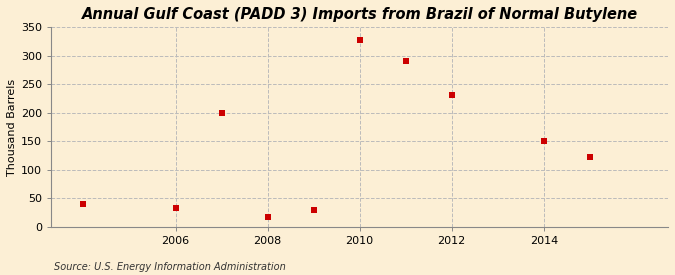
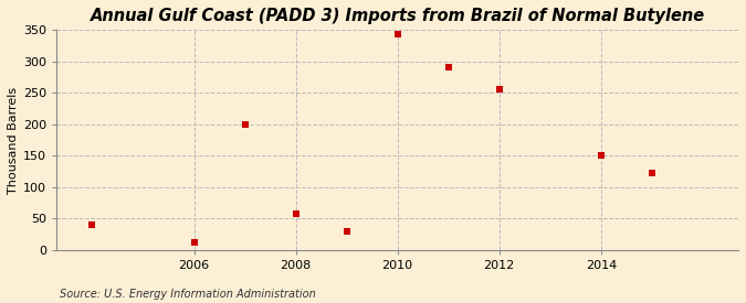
2006: 34 -> 13
2008: 18 -> 57
2010: 328 -> 343
2012: 232 -> 255
